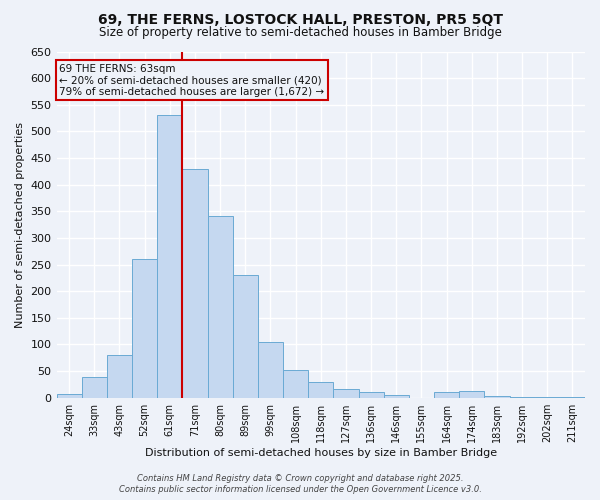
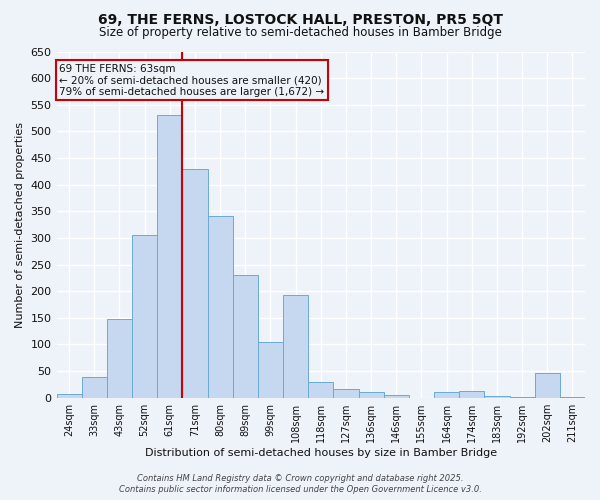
43sqm: 80 -> 148
52sqm: 260 -> 306
108sqm: 52 -> 192
202sqm: 1 -> 46
